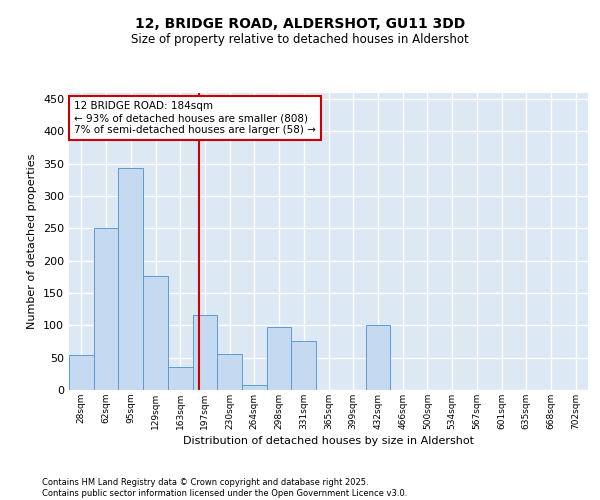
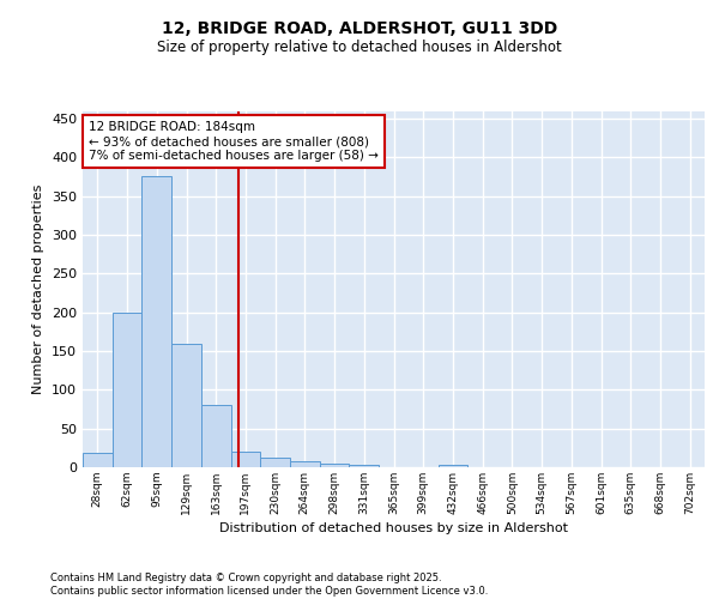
28sqm: 54 -> 18
62sqm: 250 -> 200
95sqm: 344 -> 375
129sqm: 176 -> 160
163sqm: 36 -> 80
197sqm: 116 -> 20
230sqm: 56 -> 13
298sqm: 98 -> 5
331sqm: 76 -> 3
432sqm: 100 -> 3
